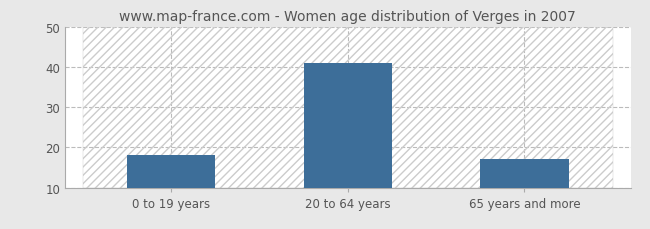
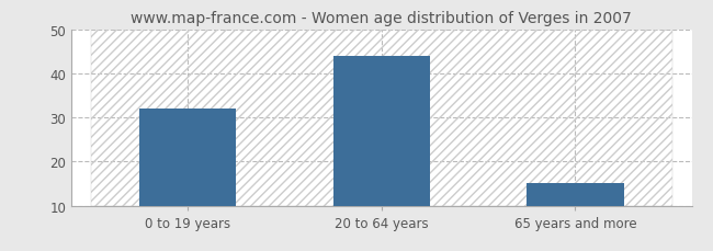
0 to 19 years: 18 -> 32
20 to 64 years: 41 -> 44
65 years and more: 17 -> 15
